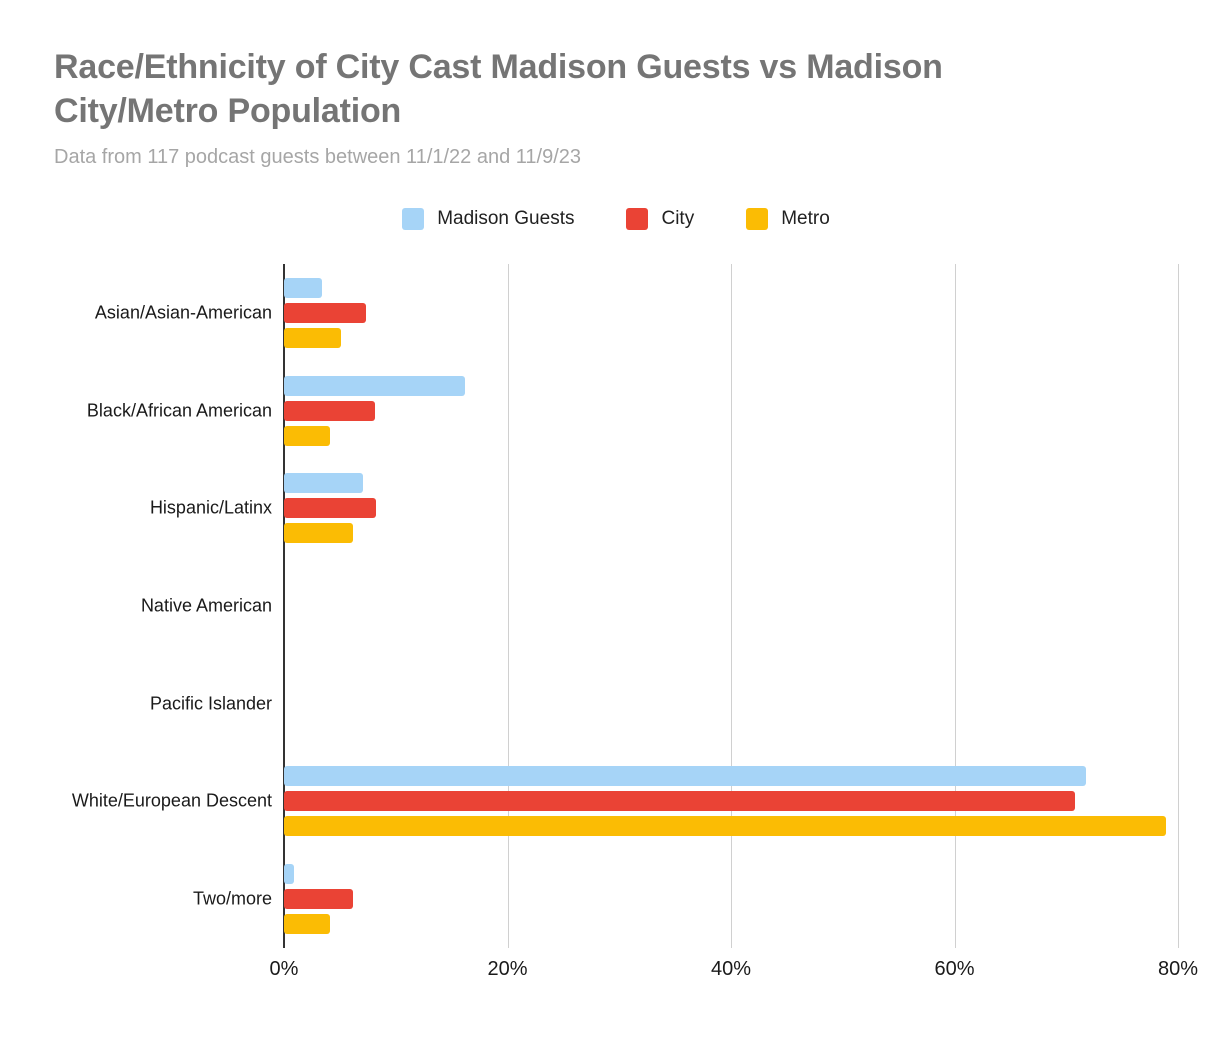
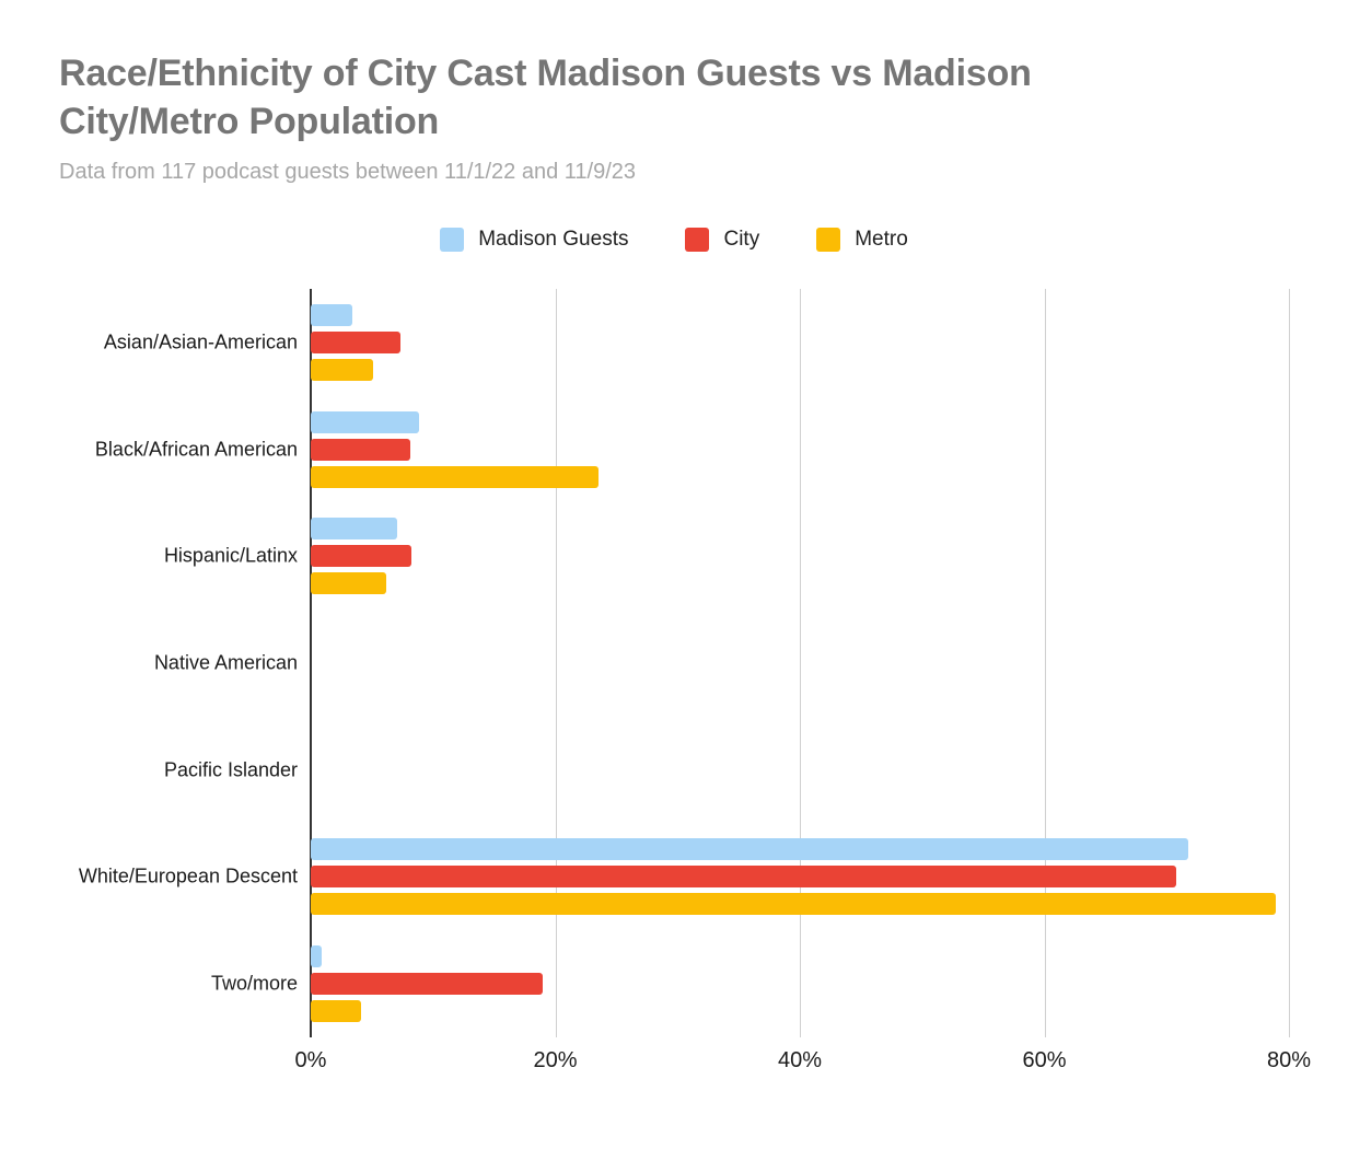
Madison Guests/Black/African American: 16.2% -> 8.9%
Metro/Black/African American: 4.1% -> 23.5%
City/Two/more: 6.2% -> 19.0%
